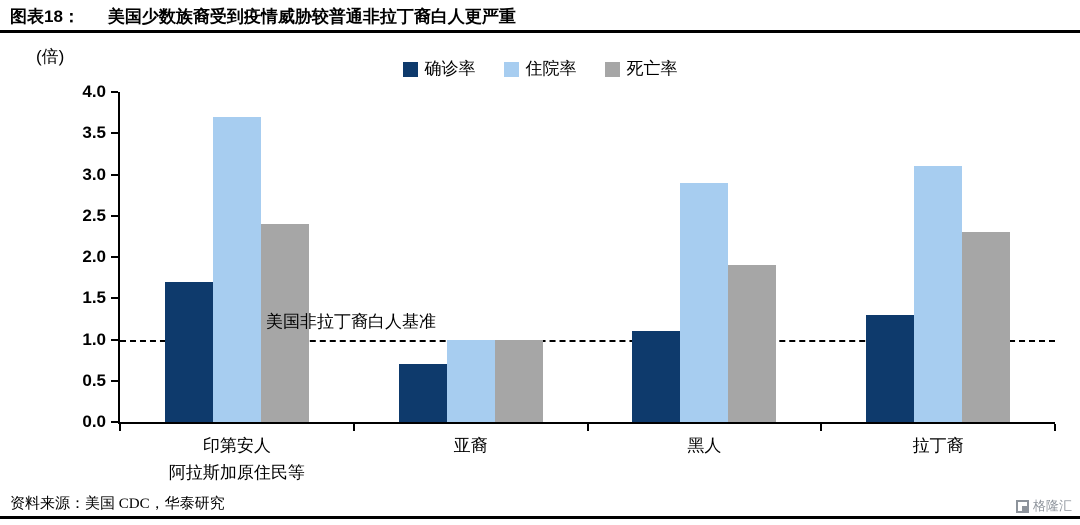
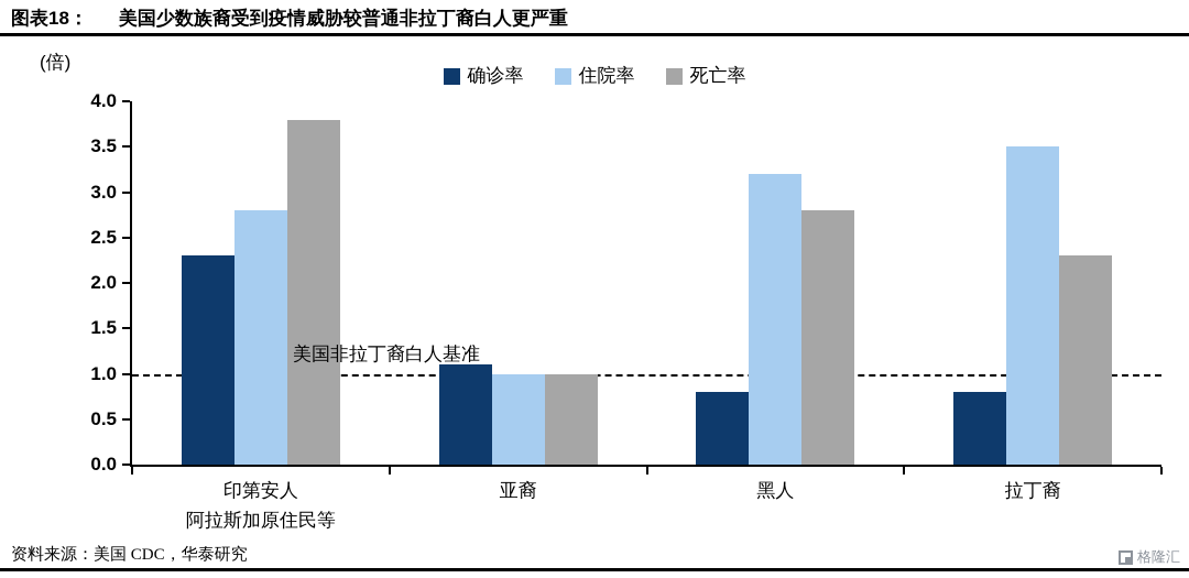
确诊率/印第安人 阿拉斯加原住民等: 1.7 -> 2.3
住院率/印第安人 阿拉斯加原住民等: 3.7 -> 2.8
死亡率/印第安人 阿拉斯加原住民等: 2.4 -> 3.8
确诊率/亚裔: 0.7 -> 1.1
确诊率/黑人: 1.1 -> 0.8
住院率/黑人: 2.9 -> 3.2
死亡率/黑人: 1.9 -> 2.8
确诊率/拉丁裔: 1.3 -> 0.8
住院率/拉丁裔: 3.1 -> 3.5
